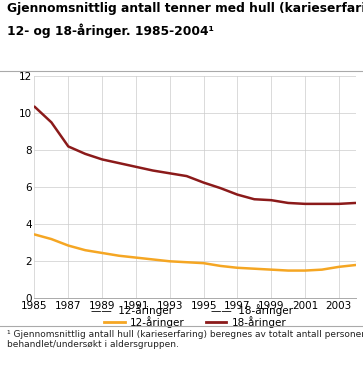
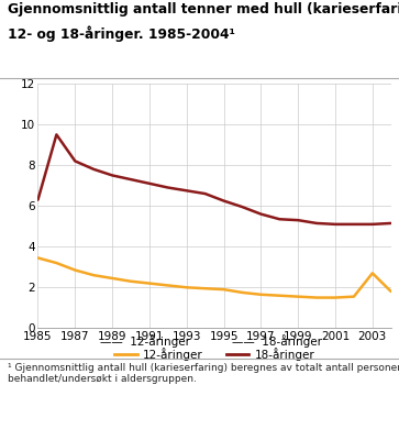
18-åringer/1985: 10.3 -> 6.3
12-åringer/2003: 1.7 -> 2.7
